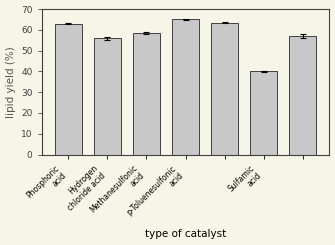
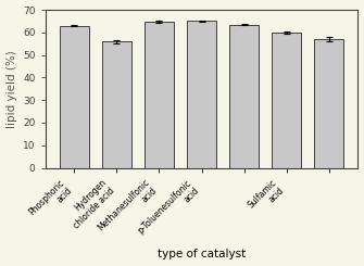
Methanesulfonic acid: 58.5 -> 64.8
Sulfamic acid: 40.0 -> 60.0
